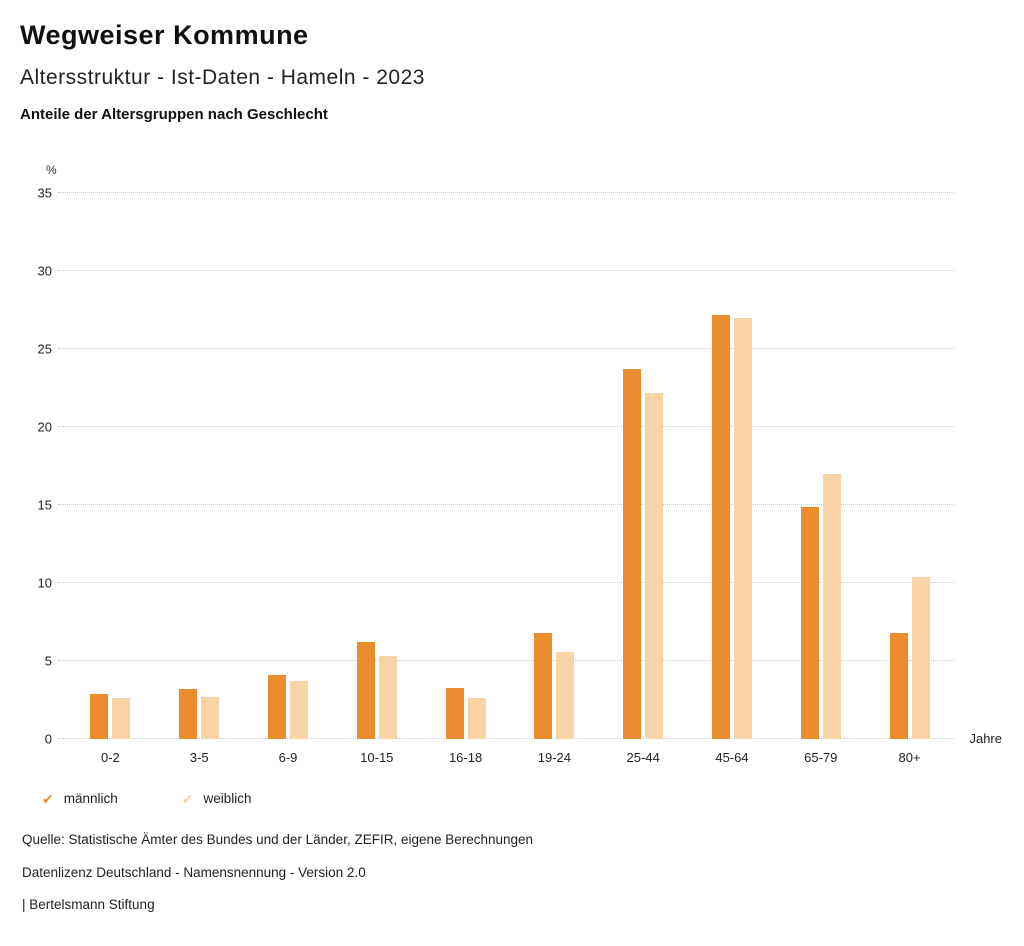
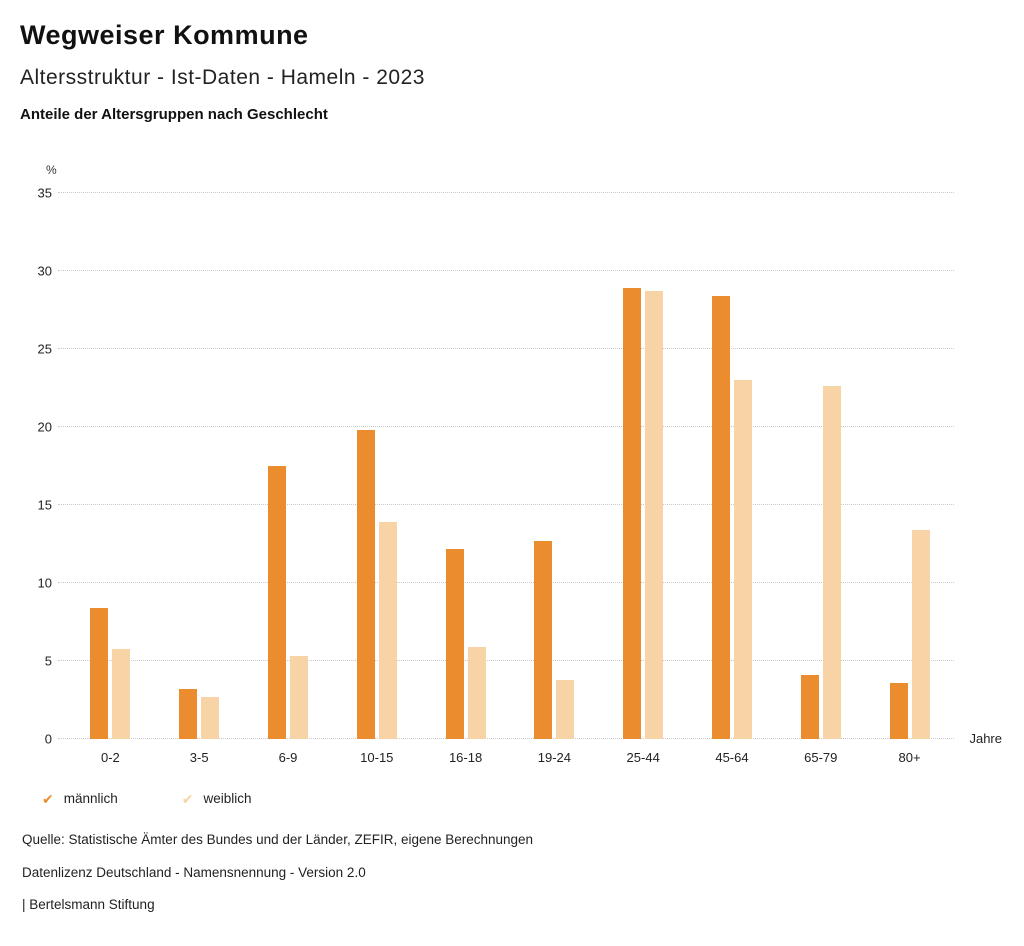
männlich/0-2: 2.9 -> 8.4
weiblich/0-2: 2.6 -> 5.8
männlich/6-9: 4.1 -> 17.5
weiblich/6-9: 3.7 -> 5.3
männlich/10-15: 6.2 -> 19.8
weiblich/10-15: 5.3 -> 13.9
männlich/16-18: 3.3 -> 12.2
weiblich/16-18: 2.6 -> 5.9
männlich/19-24: 6.8 -> 12.7
weiblich/19-24: 5.6 -> 3.8
männlich/25-44: 23.7 -> 28.9
weiblich/25-44: 22.2 -> 28.7
männlich/45-64: 27.2 -> 28.4
weiblich/45-64: 27.0 -> 23.0
männlich/65-79: 14.9 -> 4.1
weiblich/65-79: 17.0 -> 22.6
männlich/80+: 6.8 -> 3.6
weiblich/80+: 10.4 -> 13.4
